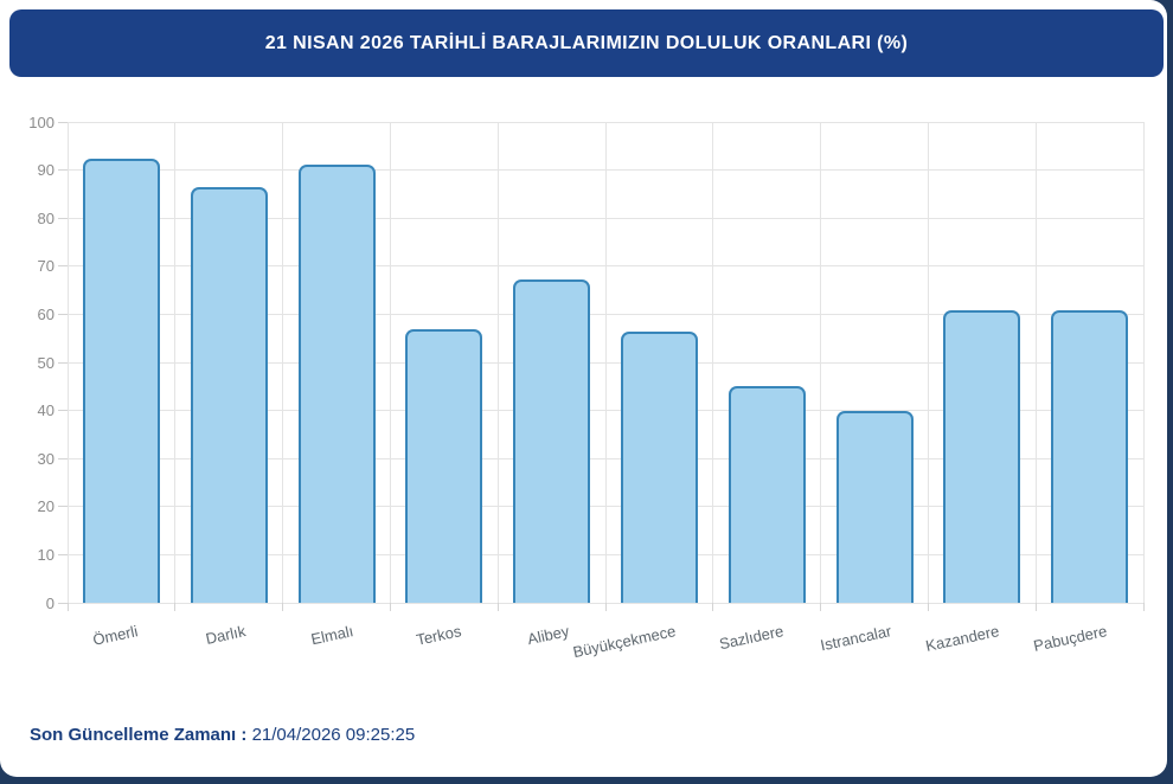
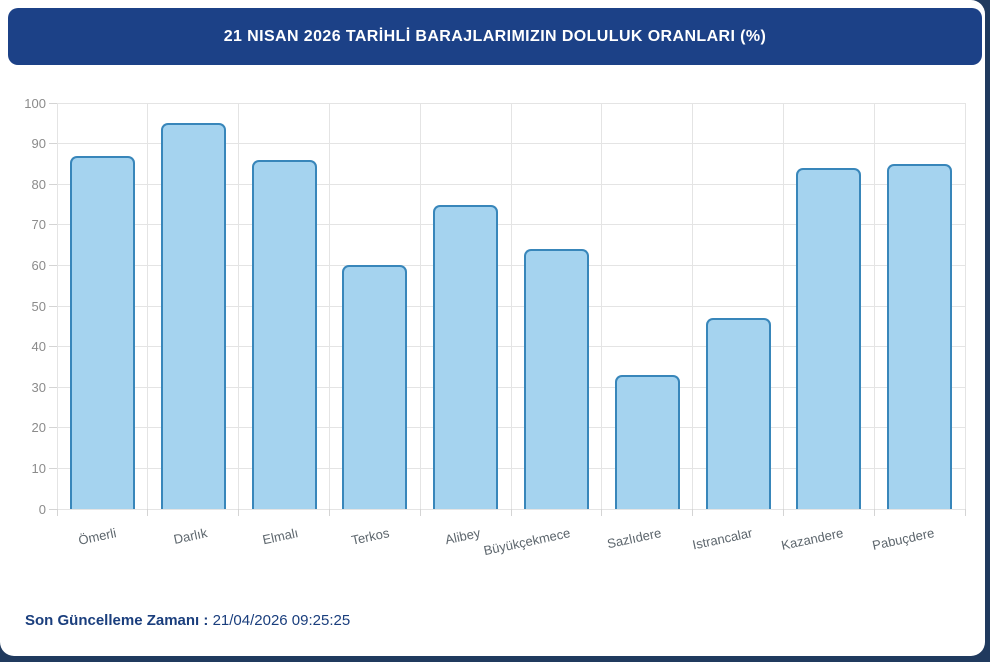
Ömerli: 92 -> 87
Darlık: 86 -> 95
Elmalı: 91 -> 86
Terkos: 57 -> 60
Alibey: 67 -> 75
Büyükçekmece: 56 -> 64
Sazlıdere: 45 -> 33
Istrancalar: 40 -> 47
Kazandere: 61 -> 84
Pabuçdere: 61 -> 85
